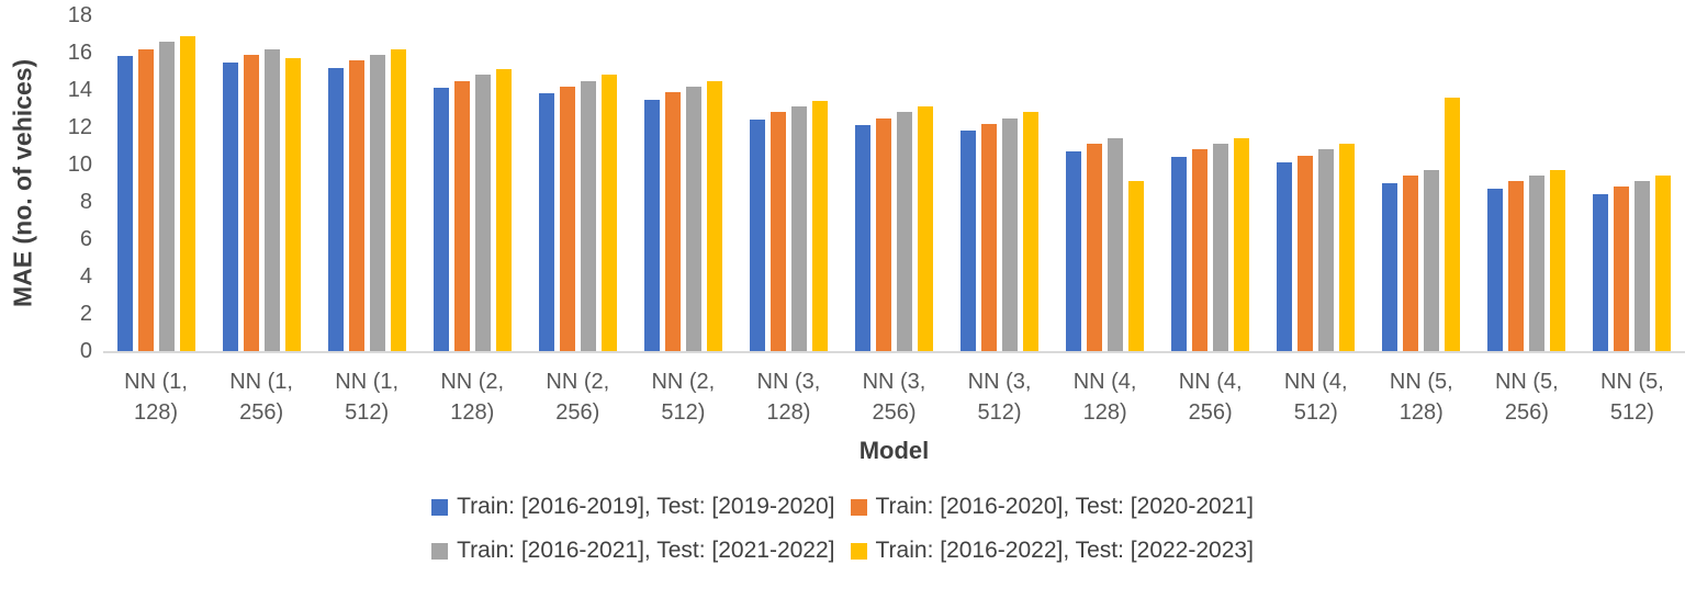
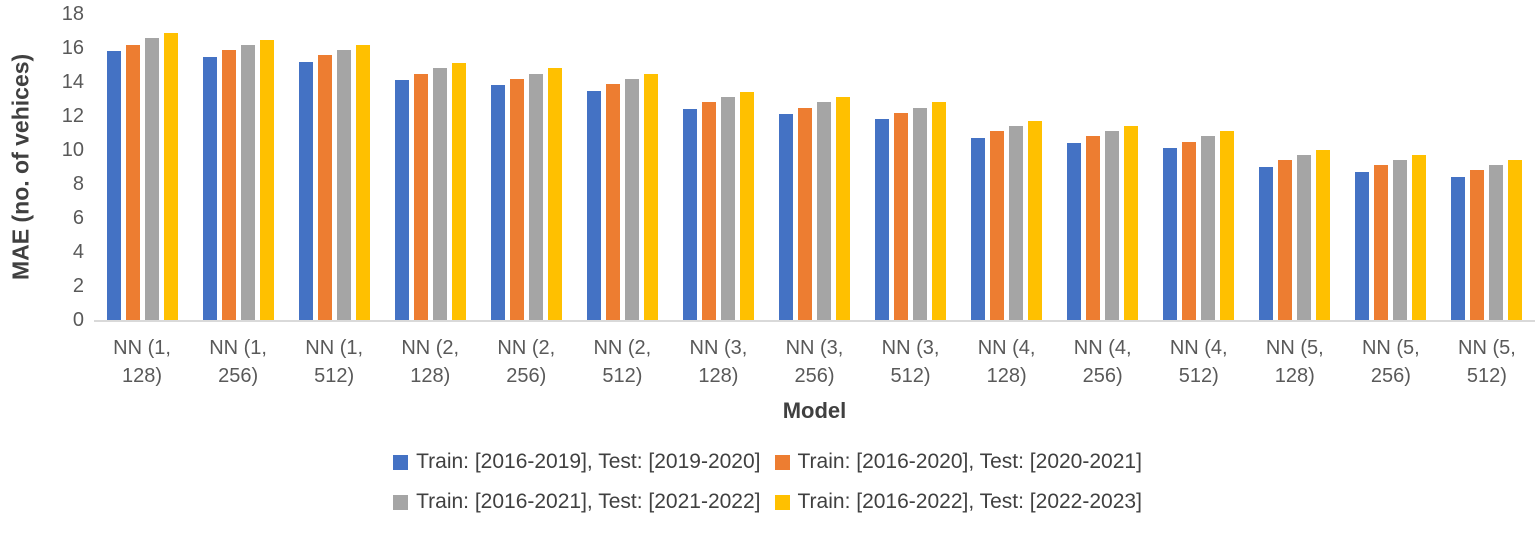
Train: [2016-2022], Test: [2022-2023]/NN (1, 256): 15.7 -> 16.5
Train: [2016-2022], Test: [2022-2023]/NN (4, 128): 9.1 -> 11.7
Train: [2016-2022], Test: [2022-2023]/NN (5, 128): 13.6 -> 10.0
